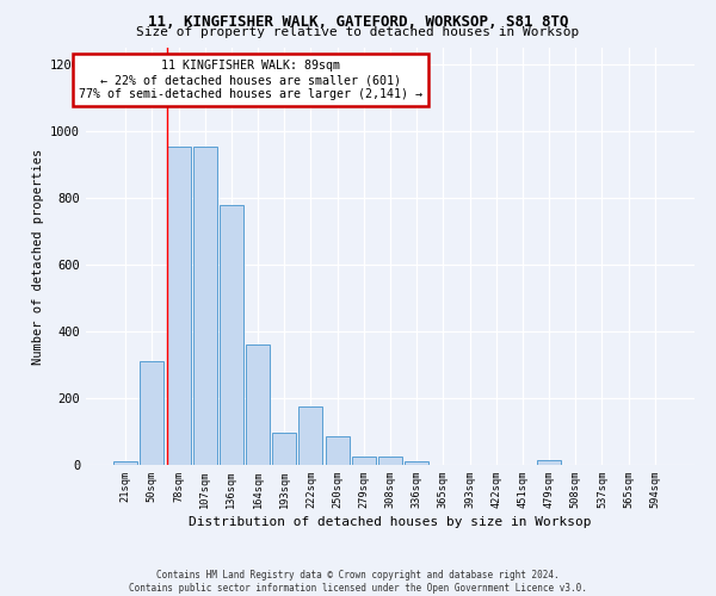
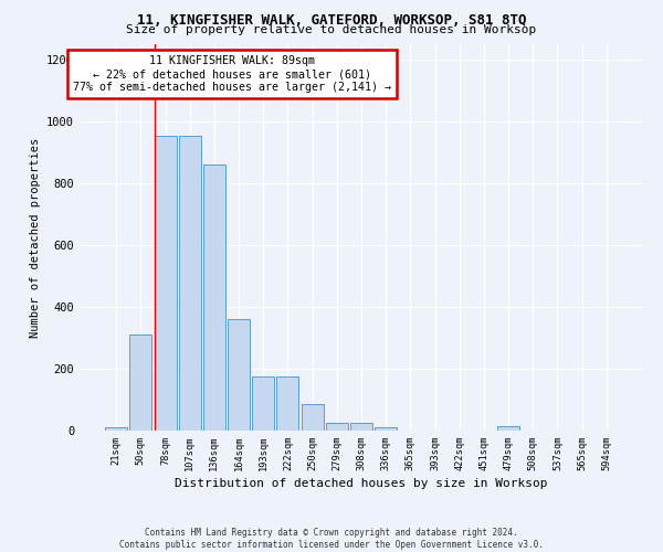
136sqm: 780 -> 860
193sqm: 95 -> 175
